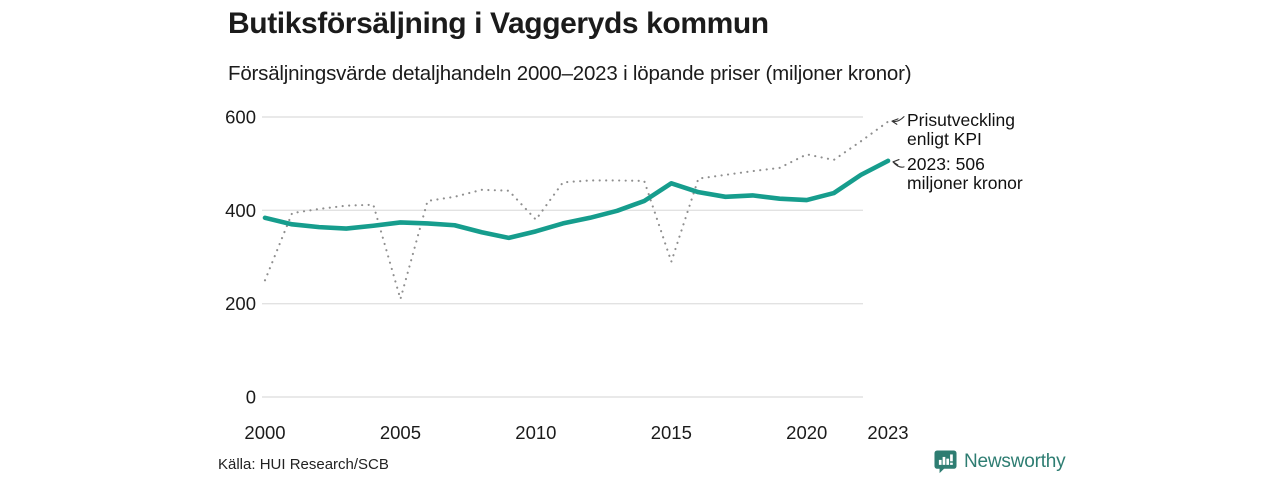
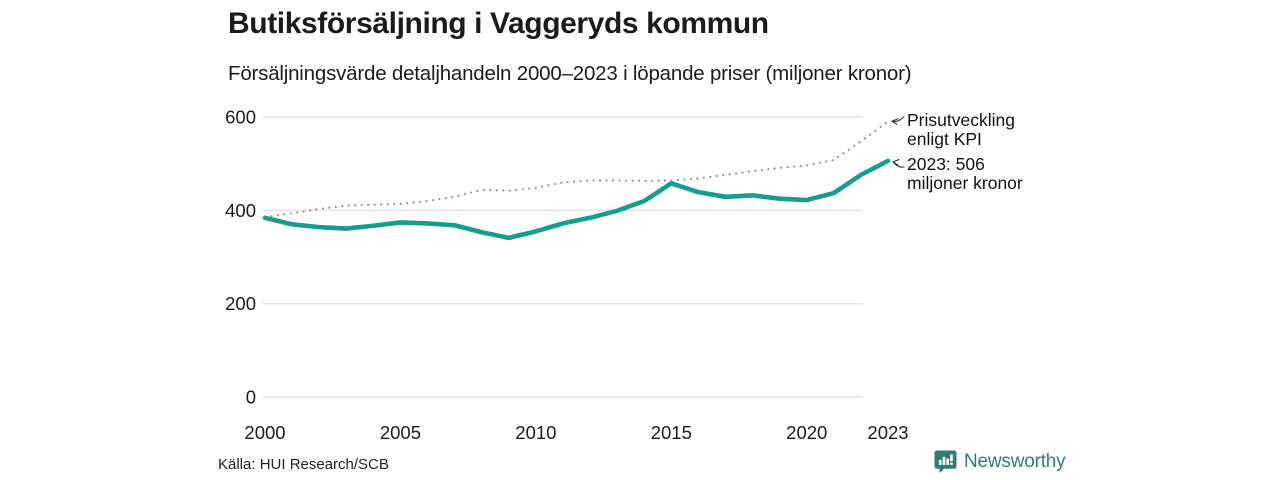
Prisutveckling enligt KPI/2000: 250 -> 380
Prisutveckling enligt KPI/2005: 210 -> 410
Prisutveckling enligt KPI/2010: 380 -> 450
Prisutveckling enligt KPI/2015: 290 -> 460
Prisutveckling enligt KPI/2020: 520 -> 500
